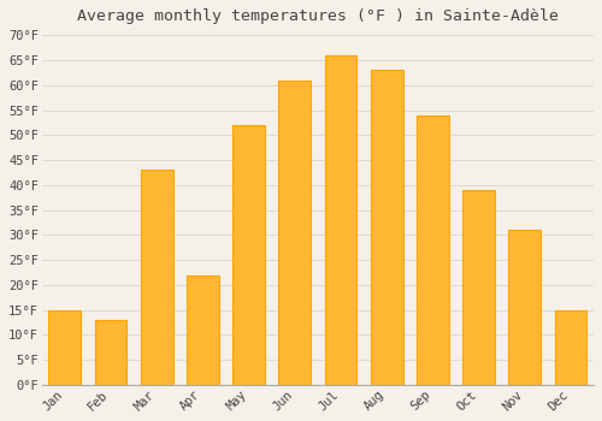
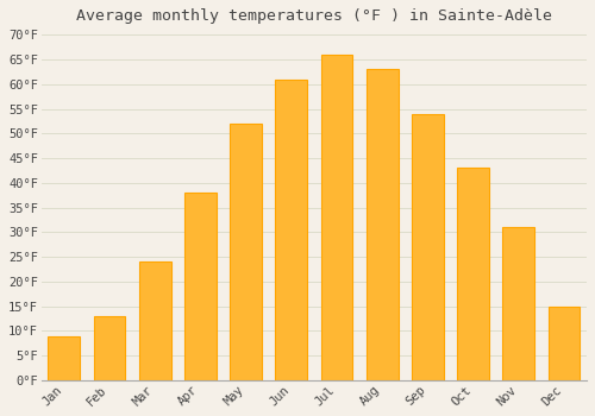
Jan: 15°F -> 9°F
Mar: 43°F -> 24°F
Apr: 22°F -> 38°F
Oct: 39°F -> 43°F
